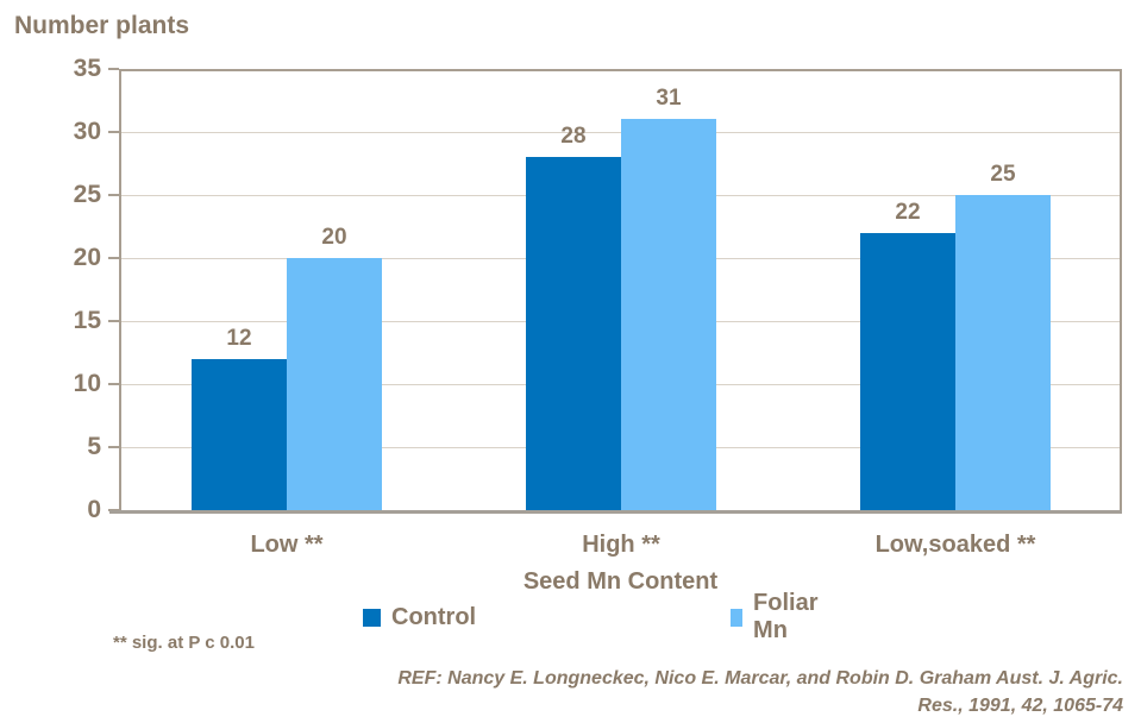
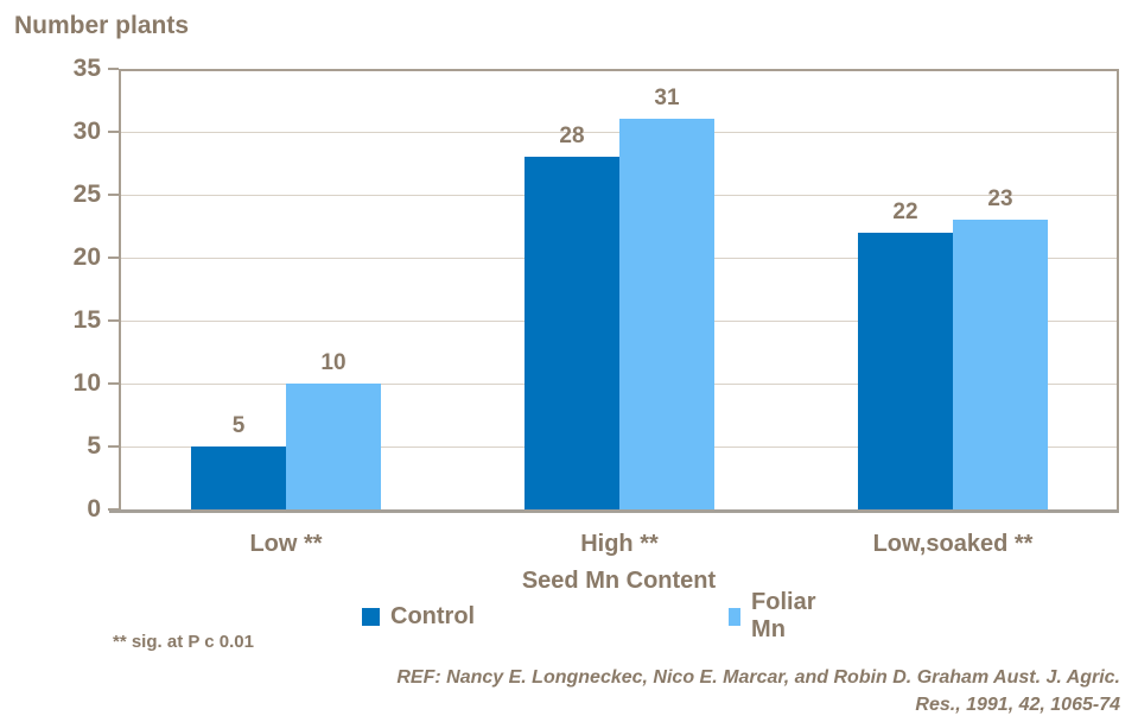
Control/Low **: 12 -> 5
Foliar Mn/Low **: 20 -> 10
Foliar Mn/Low,soaked **: 25 -> 23
